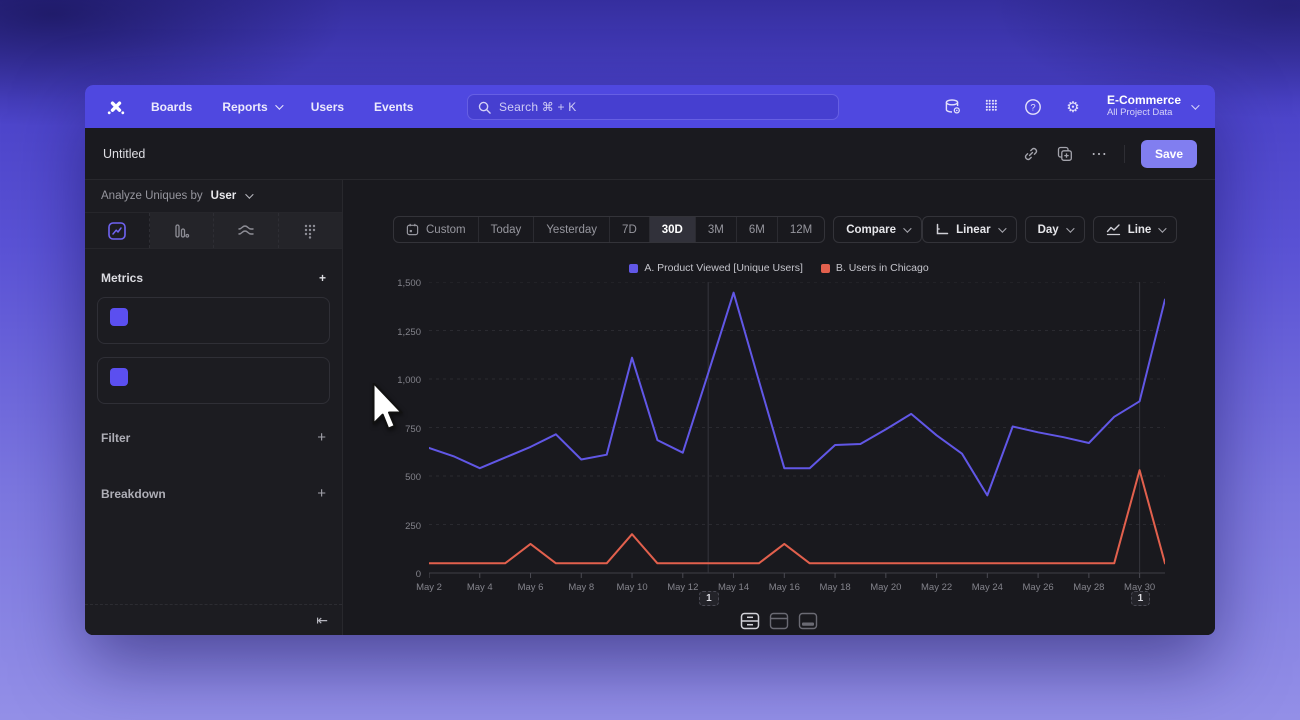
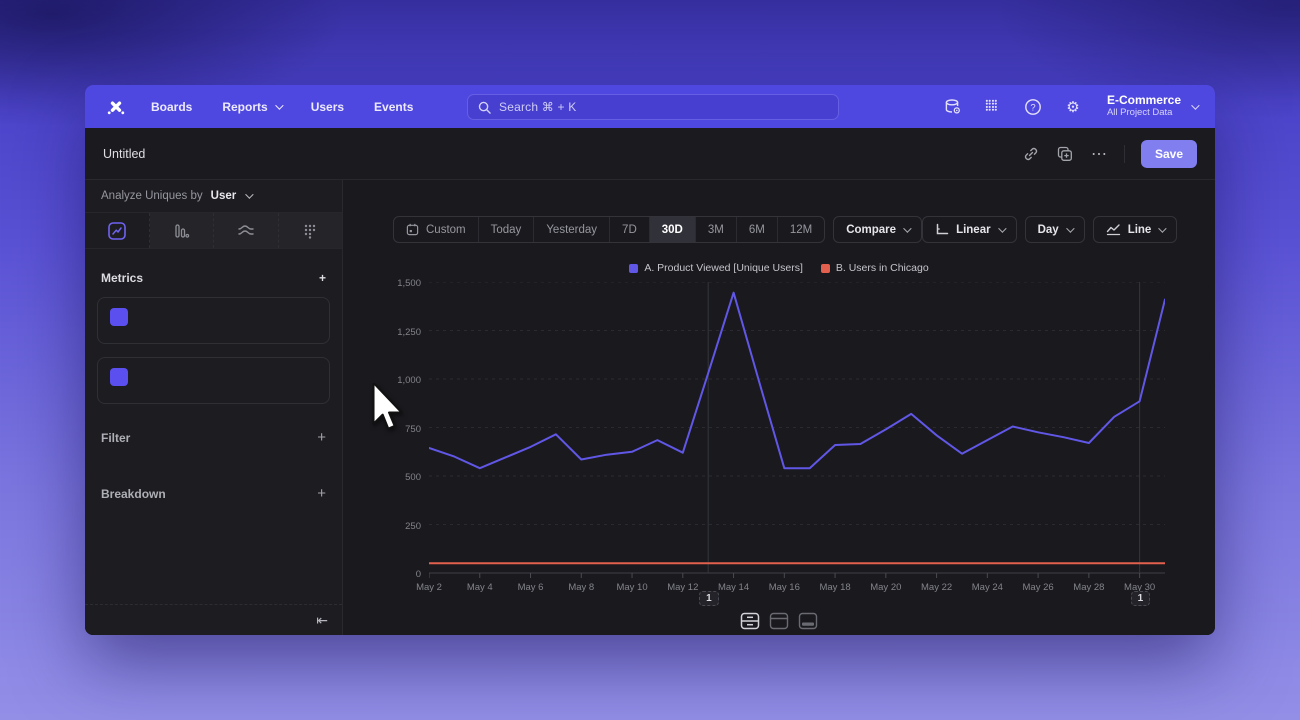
B. Users in Chicago/May 6: 150 -> 50
A. Product Viewed [Unique Users]/May 10: 1110 -> 620
B. Users in Chicago/May 10: 200 -> 50
B. Users in Chicago/May 16: 150 -> 50
A. Product Viewed [Unique Users]/May 24: 400 -> 680
B. Users in Chicago/May 30: 530 -> 50
